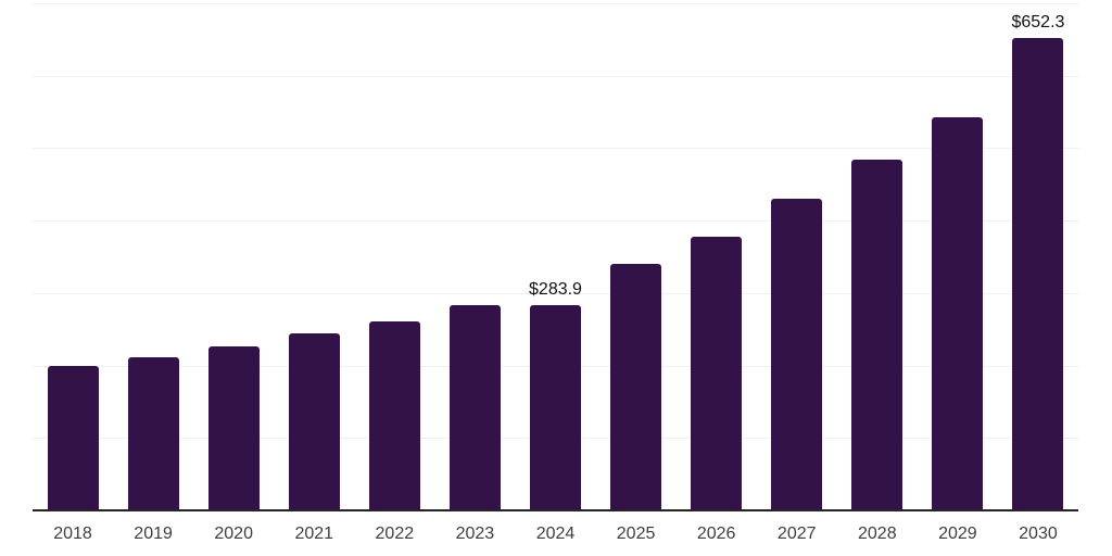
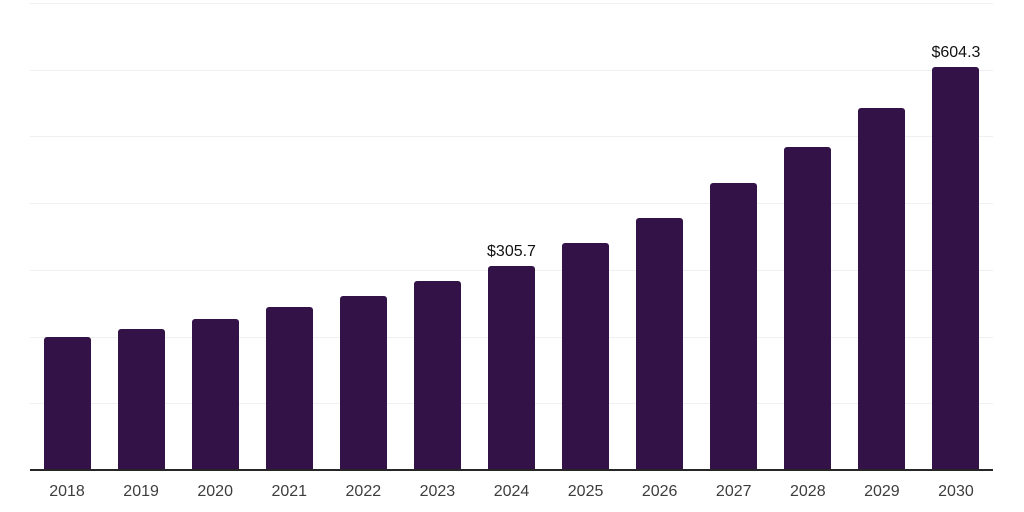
2024: $283.9 -> $305.7
2030: $652.3 -> $604.3
